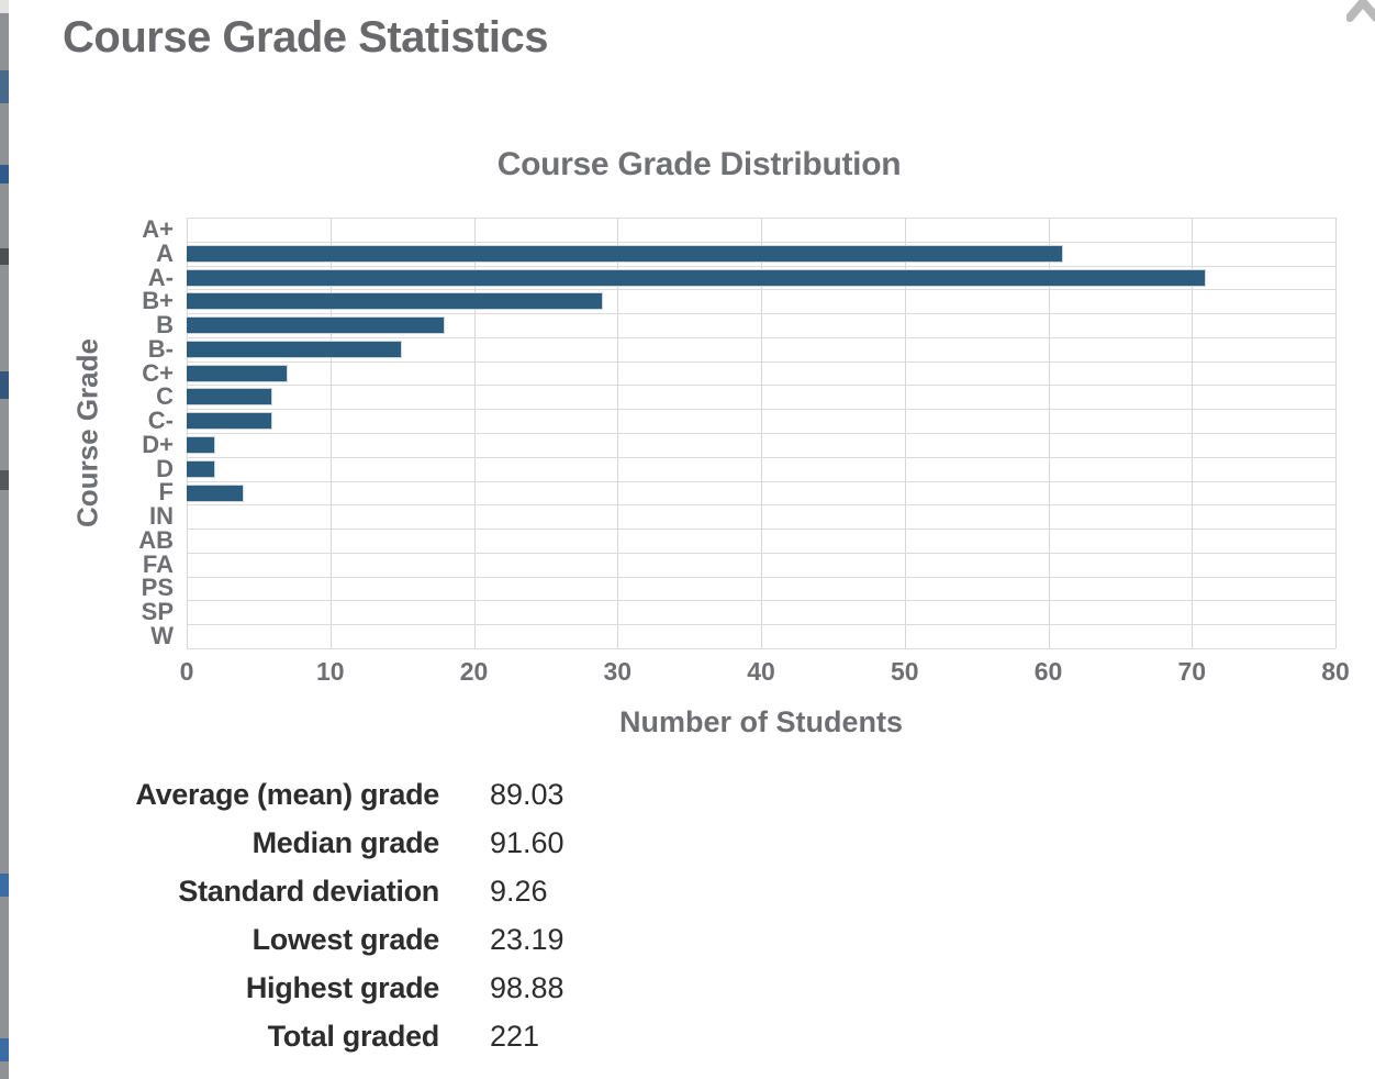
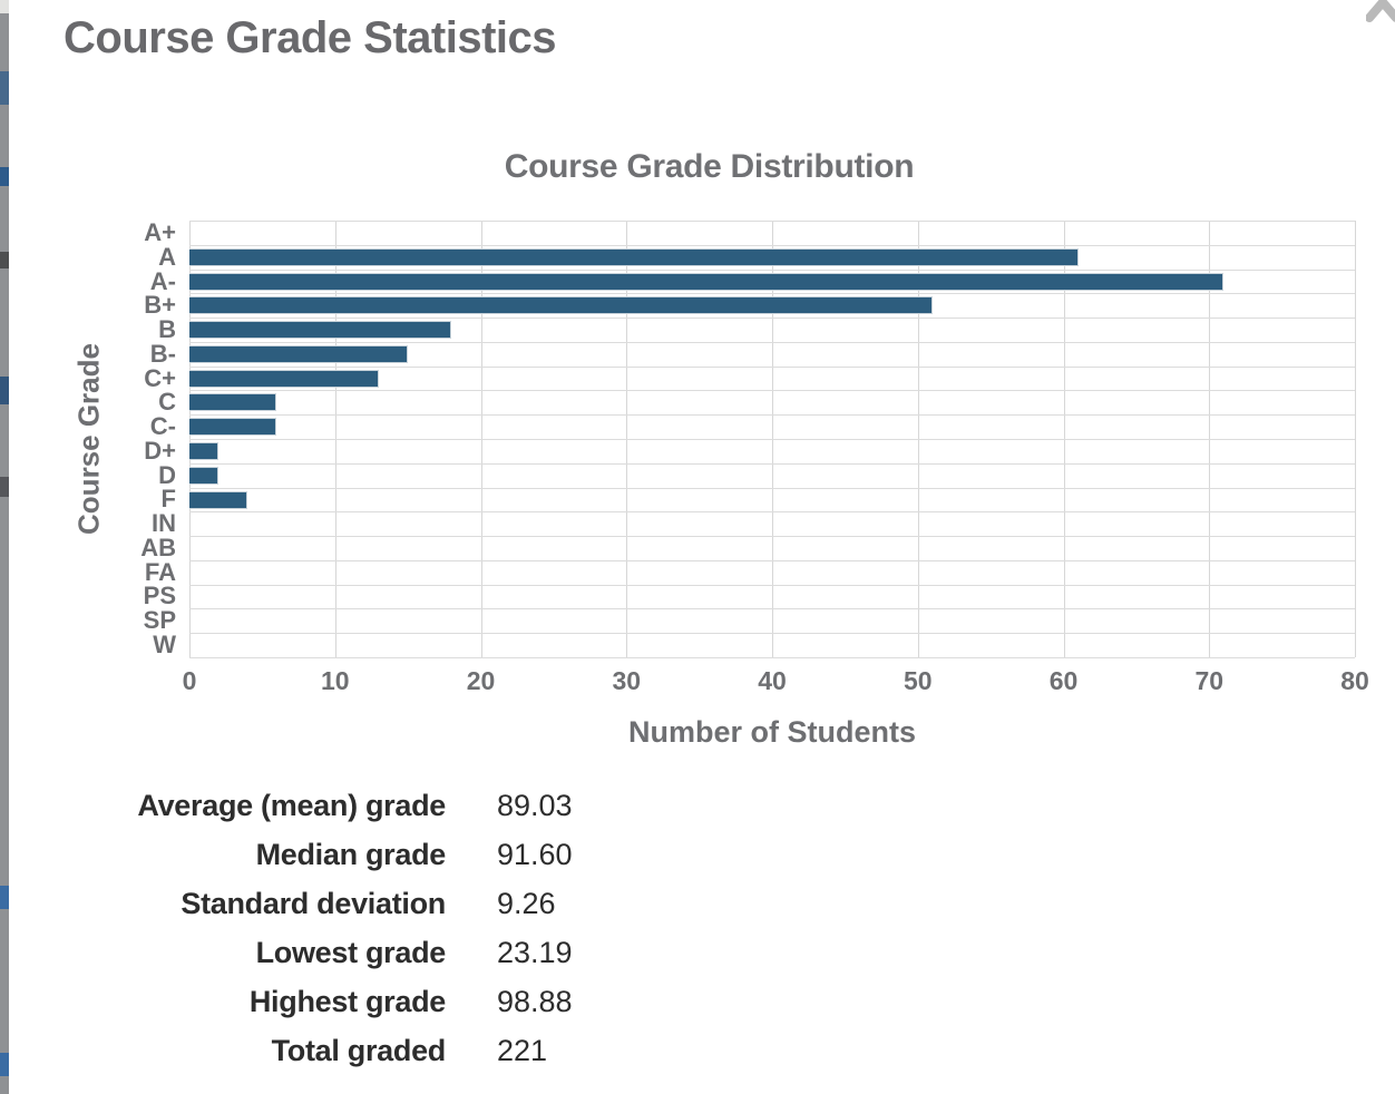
B+: 29 -> 51
C+: 7 -> 13
